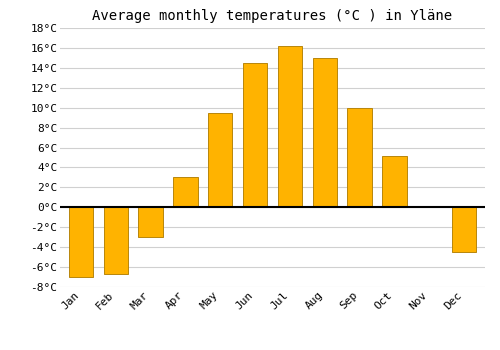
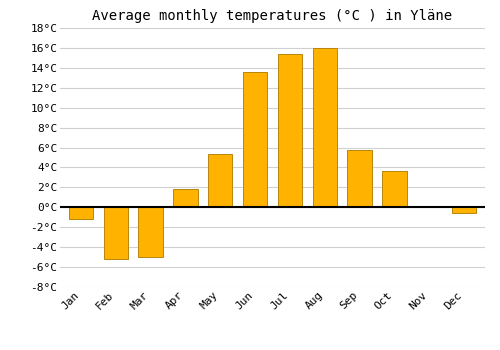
Jan: -7.0°C -> -1.2°C
Feb: -6.7°C -> -5.2°C
Mar: -3.0°C -> -5.0°C
Apr: 3.0°C -> 1.8°C
May: 9.5°C -> 5.4°C
Jun: 14.5°C -> 13.6°C
Jul: 16.2°C -> 15.4°C
Aug: 15.0°C -> 16.0°C
Sep: 10.0°C -> 5.8°C
Oct: 5.2°C -> 3.6°C
Dec: -4.5°C -> -0.6°C
